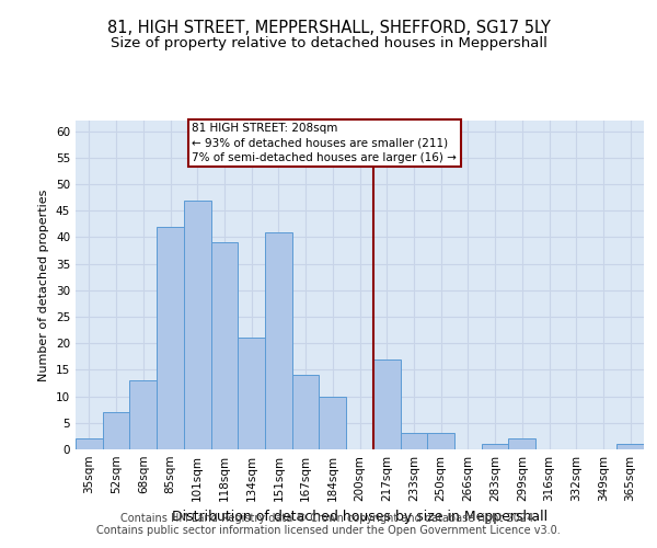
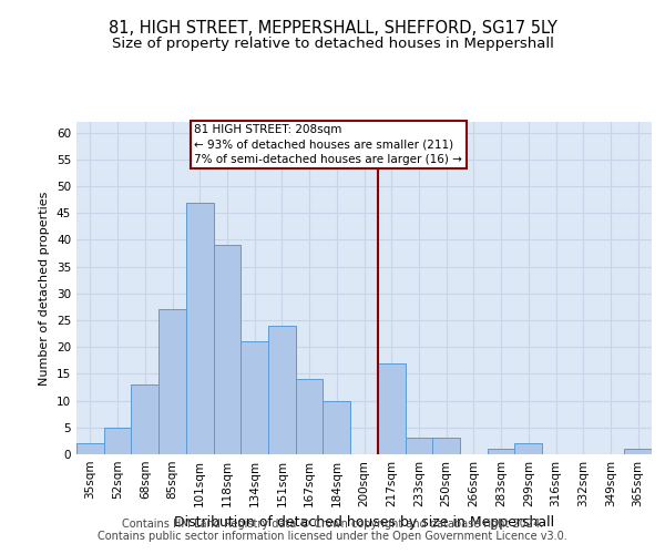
52sqm: 7 -> 5
85sqm: 42 -> 27
151sqm: 41 -> 24
